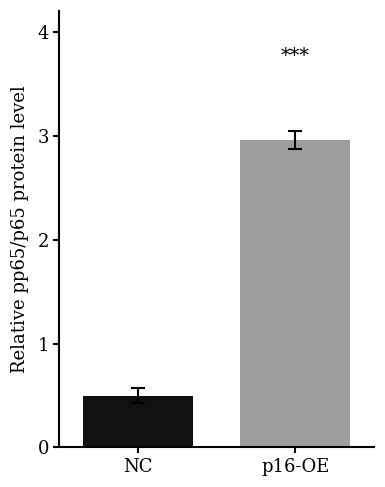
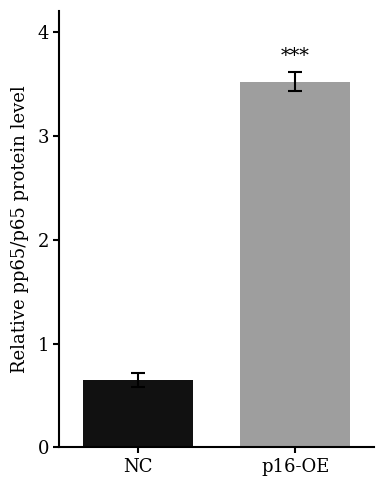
NC: 0.50 -> 0.65
p16-OE: 2.96 -> 3.52
